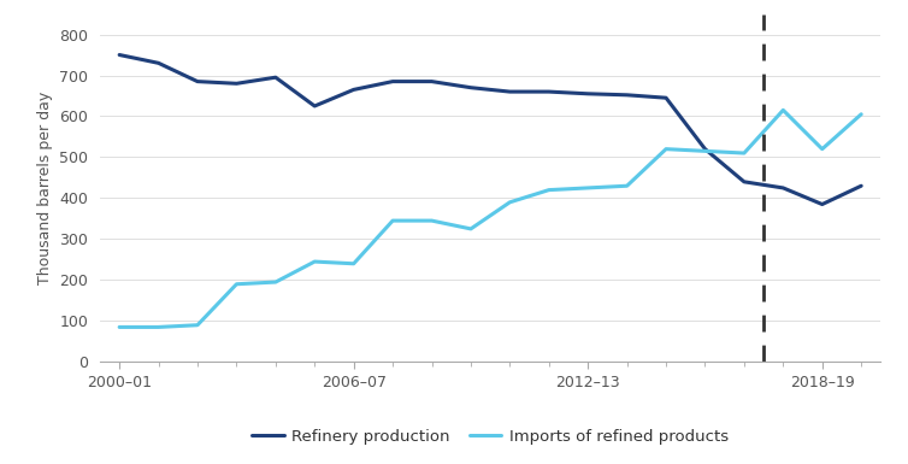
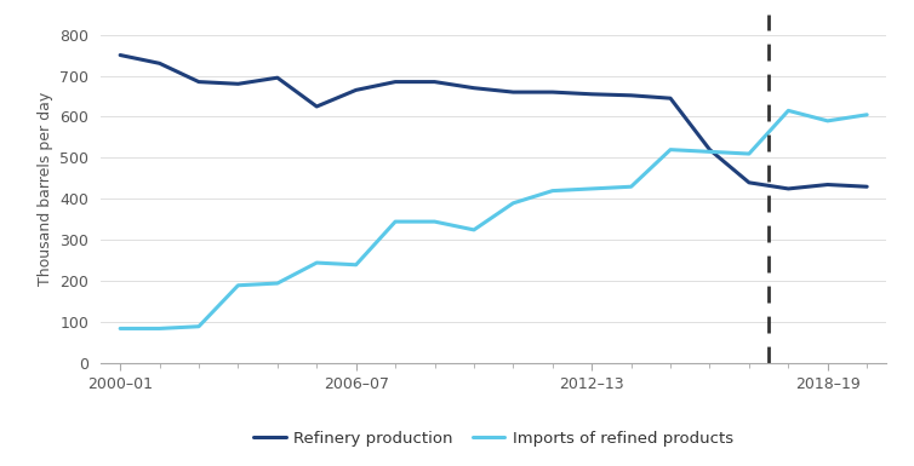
Refinery production/2018–19: 385 -> 435
Imports of refined products/2018–19: 520 -> 590
